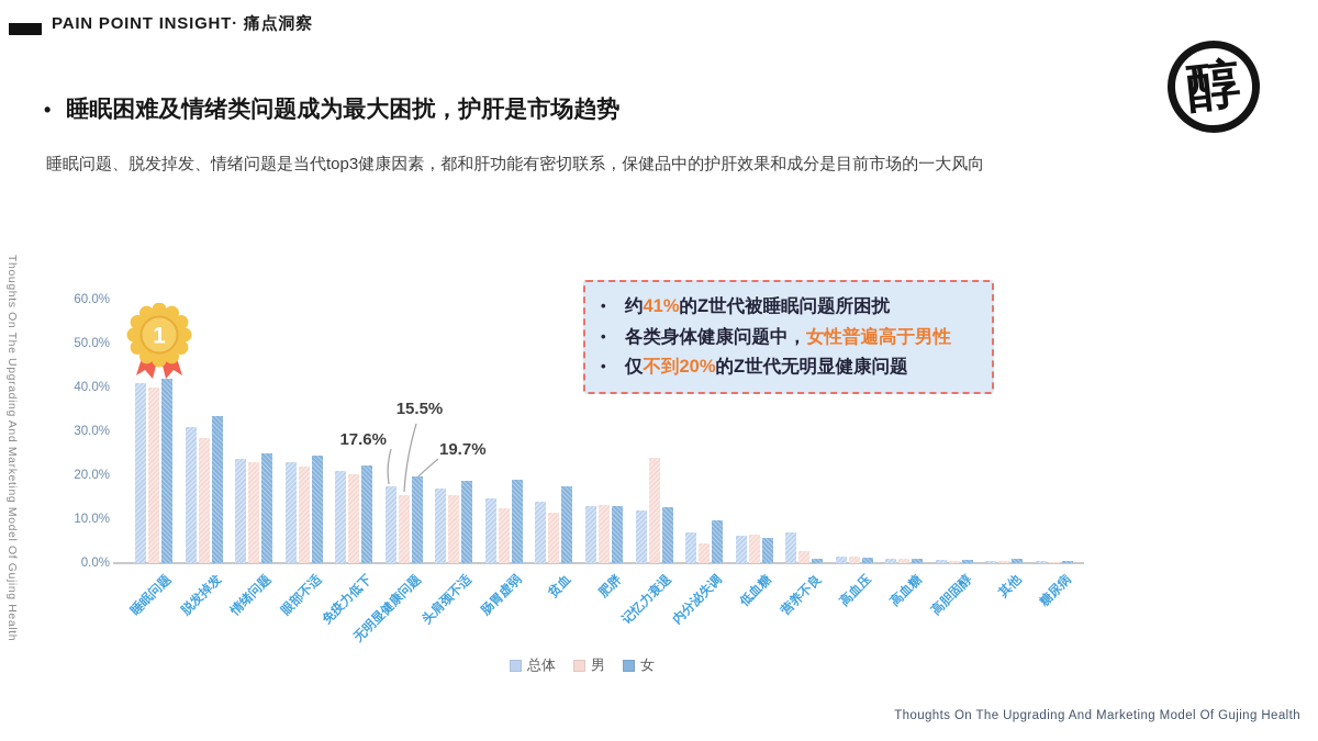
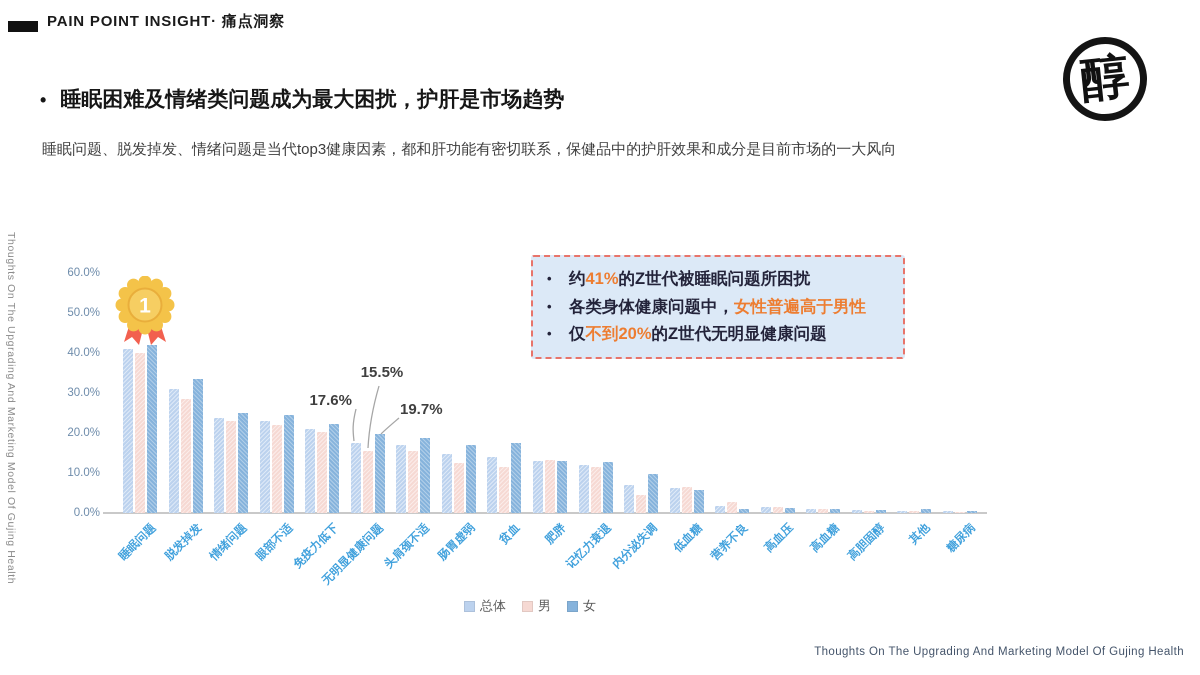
女/肠胃虚弱: 19% -> 17%
男/记忆力衰退: 24% -> 12%
总体/营养不良: 7% -> 2%
